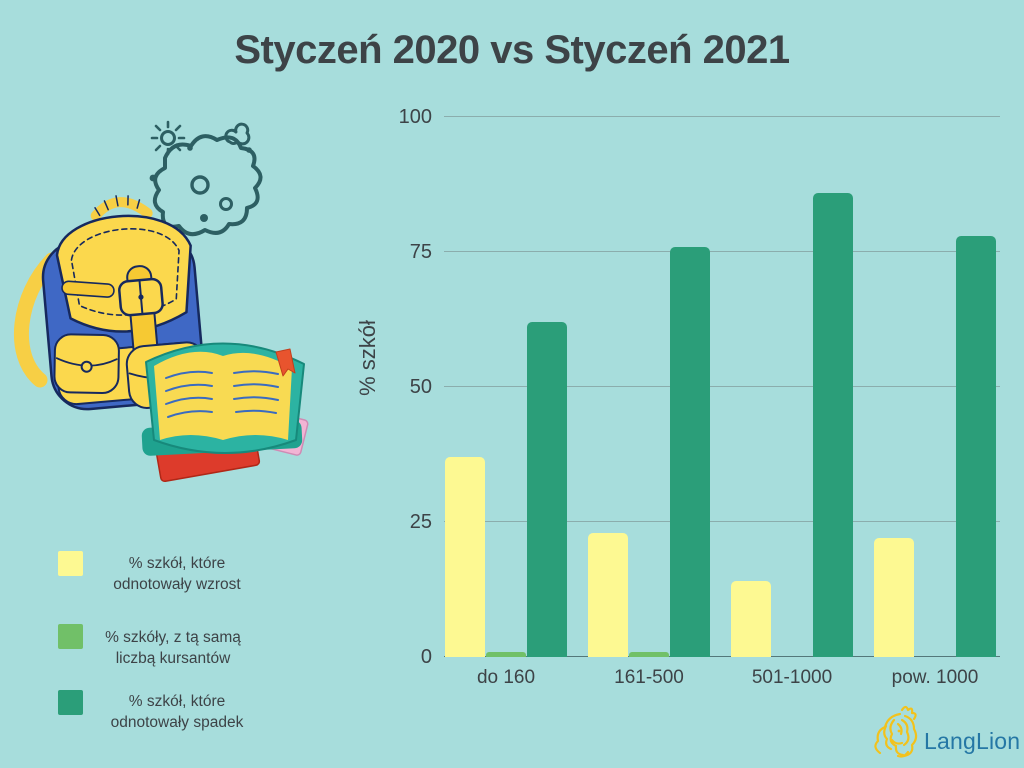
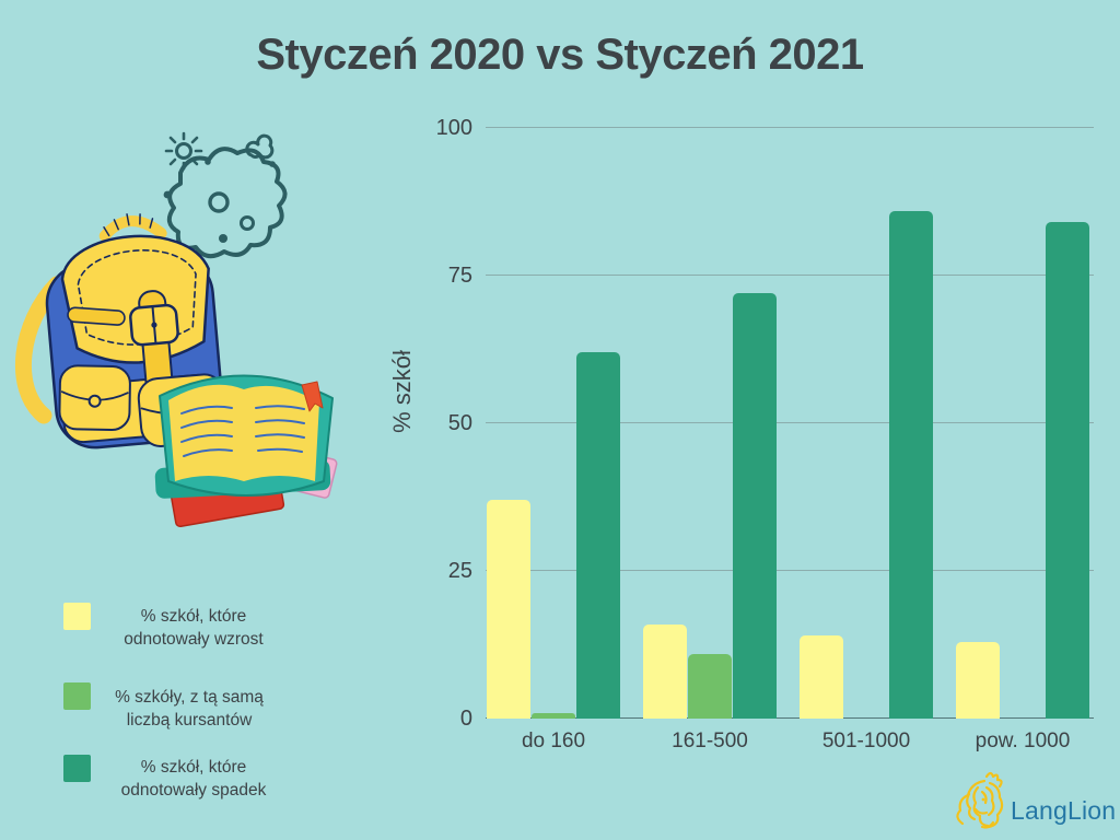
% szkół, które odnotowały wzrost/161-500: 23 -> 16
% szkóły, z tą samą liczbą kursantów/161-500: 1 -> 11
% szkół, które odnotowały spadek/161-500: 76 -> 72
% szkół, które odnotowały wzrost/pow. 1000: 22 -> 13
% szkół, które odnotowały spadek/pow. 1000: 78 -> 84
